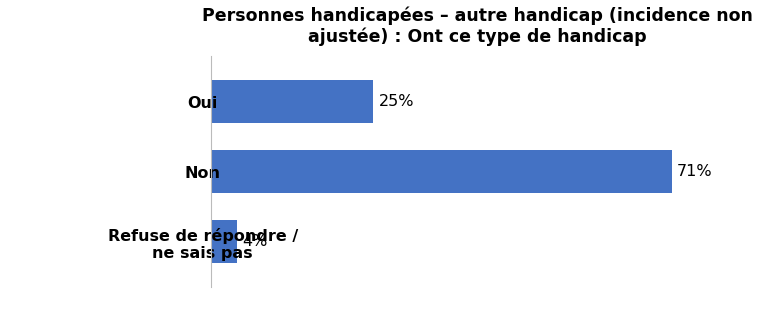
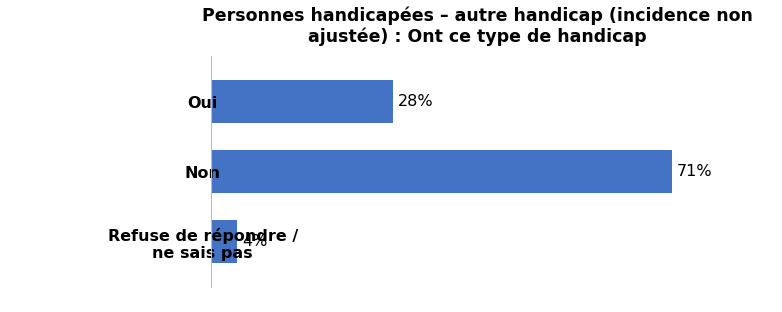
Oui: 25% -> 28%
